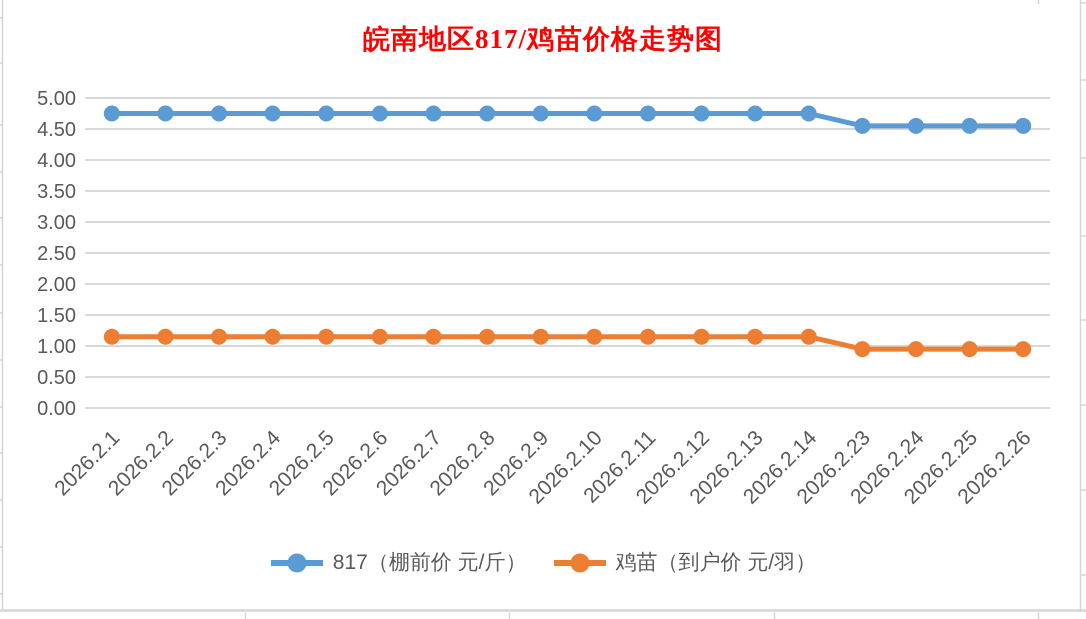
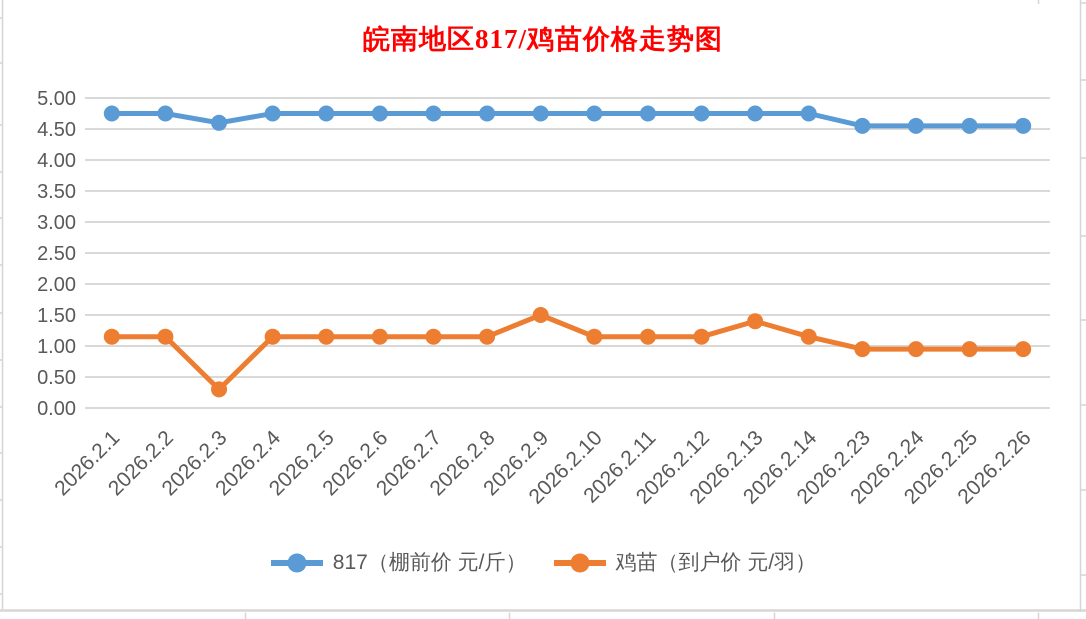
817（棚前价 元/斤）/2026.2.3: 4.8 -> 4.6
鸡苗（到户价 元/羽）/2026.2.3: 1.1 -> 0.3
鸡苗（到户价 元/羽）/2026.2.9: 1.1 -> 1.5
鸡苗（到户价 元/羽）/2026.2.13: 1.1 -> 1.4
